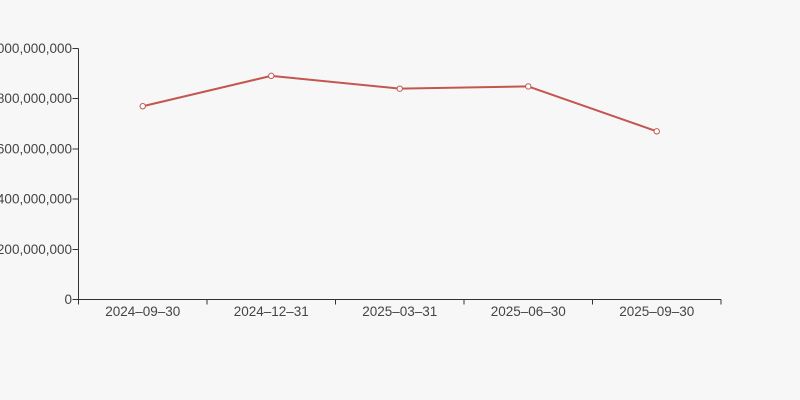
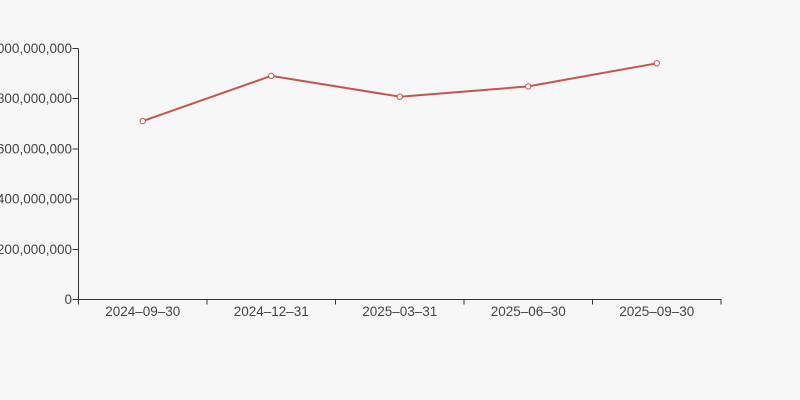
2024–09–30: 770000000 -> 710000000
2025–03–31: 840000000 -> 810000000
2025–09–30: 670000000 -> 940000000
